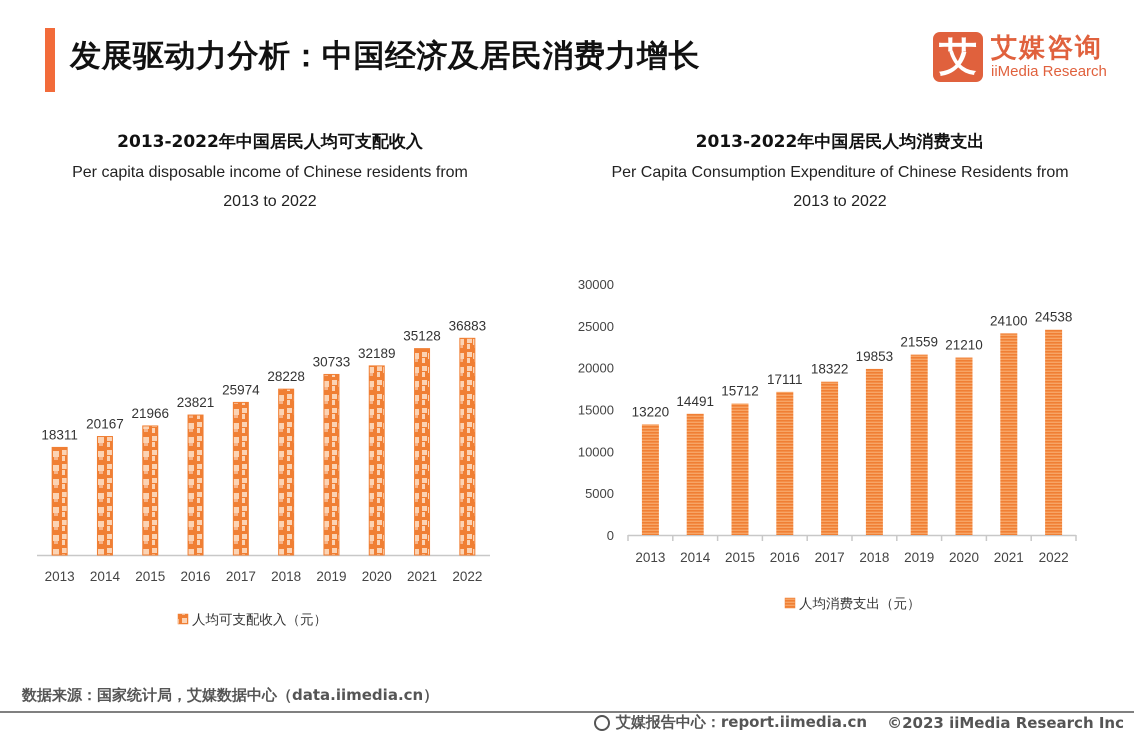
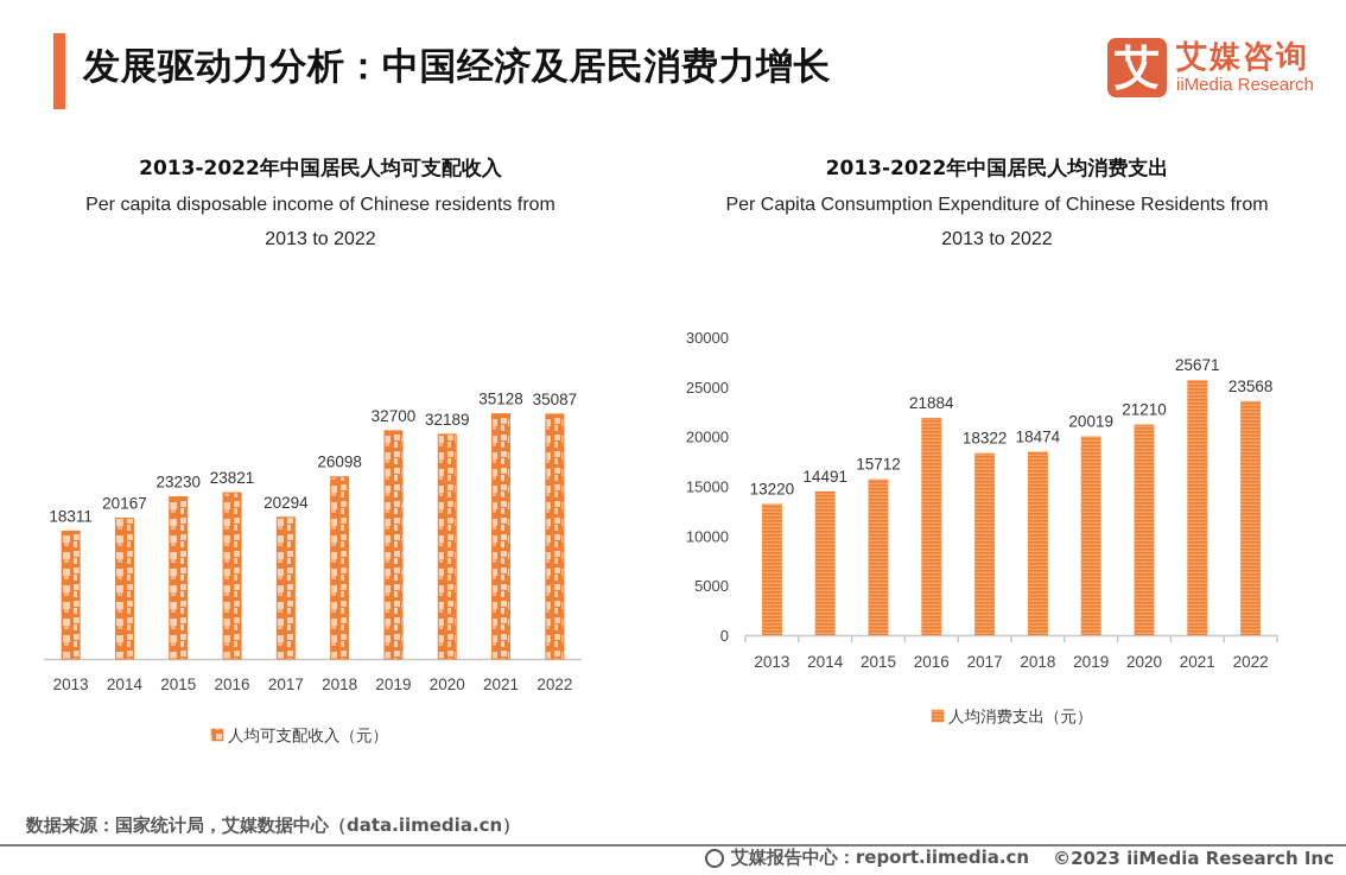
2013-2022年中国居民人均可支配收入/2015: 21966 -> 23230
2013-2022年中国居民人均可支配收入/2017: 25974 -> 20294
2013-2022年中国居民人均可支配收入/2018: 28228 -> 26098
2013-2022年中国居民人均可支配收入/2019: 30733 -> 32700
2013-2022年中国居民人均可支配收入/2022: 36883 -> 35087
2013-2022年中国居民人均消费支出/2016: 17111 -> 21884
2013-2022年中国居民人均消费支出/2018: 19853 -> 18474
2013-2022年中国居民人均消费支出/2019: 21559 -> 20019
2013-2022年中国居民人均消费支出/2021: 24100 -> 25671
2013-2022年中国居民人均消费支出/2022: 24538 -> 23568
